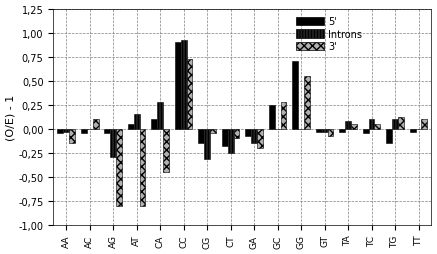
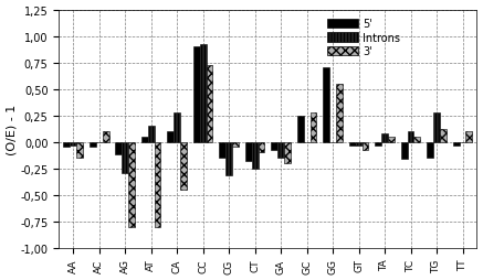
5'/AG: -0,05 -> -0,12
5'/TC: -0,05 -> -0,16
Introns/TG: 0,10 -> 0,28
